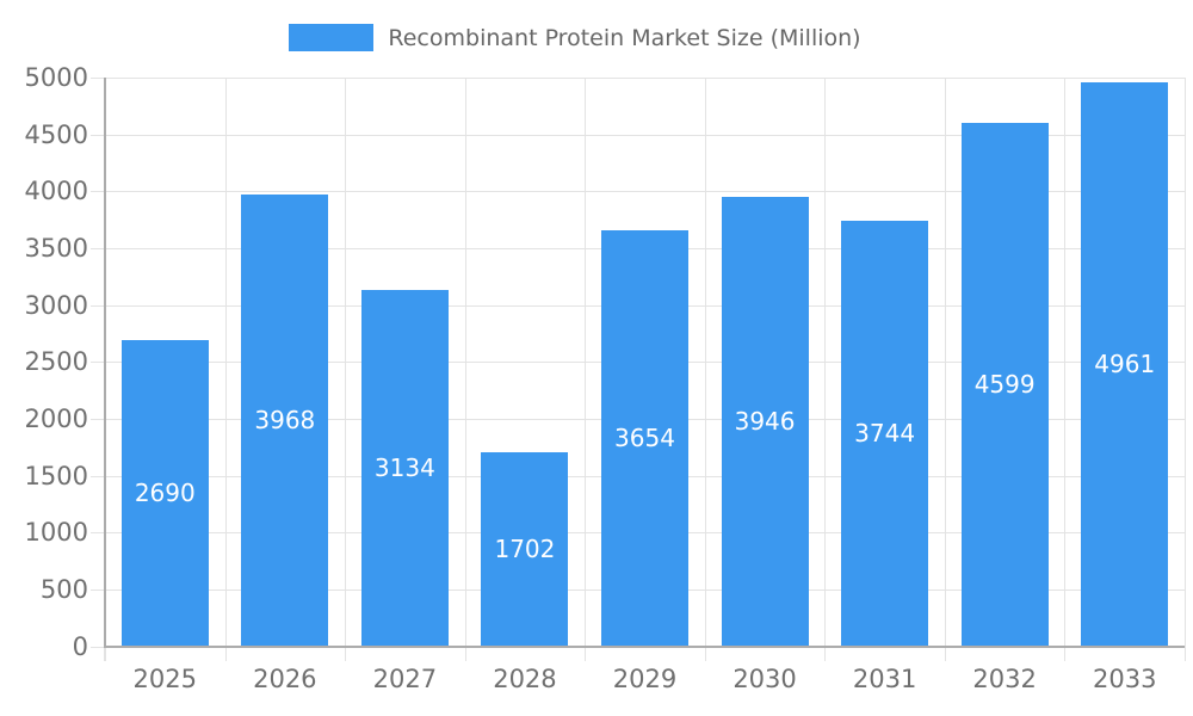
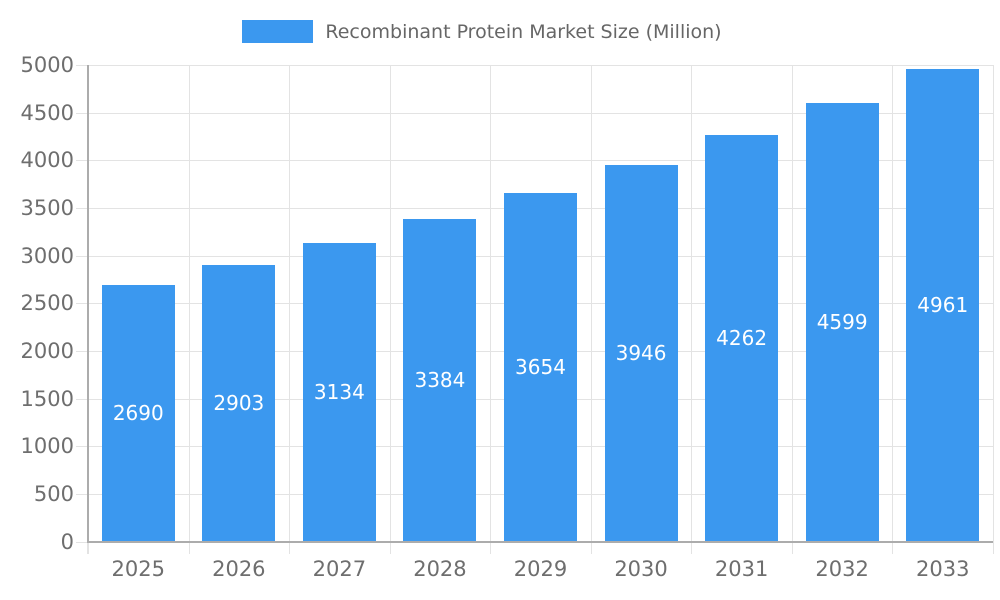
2026: 3968 -> 2903
2028: 1702 -> 3384
2031: 3744 -> 4262
